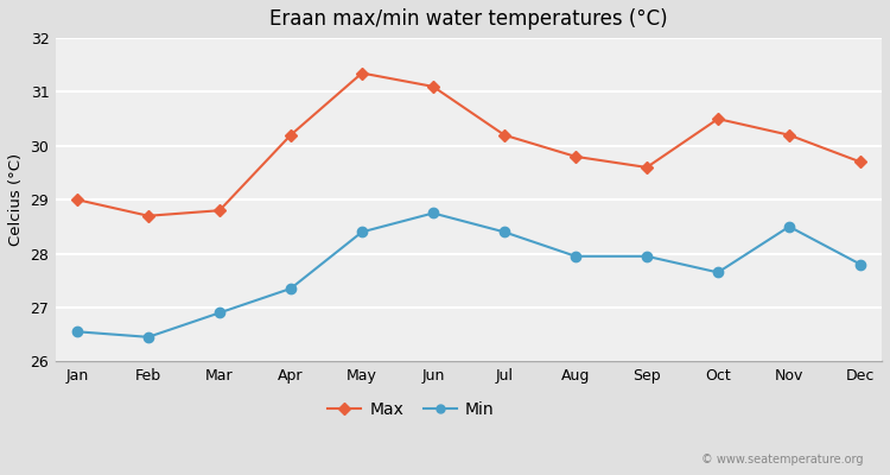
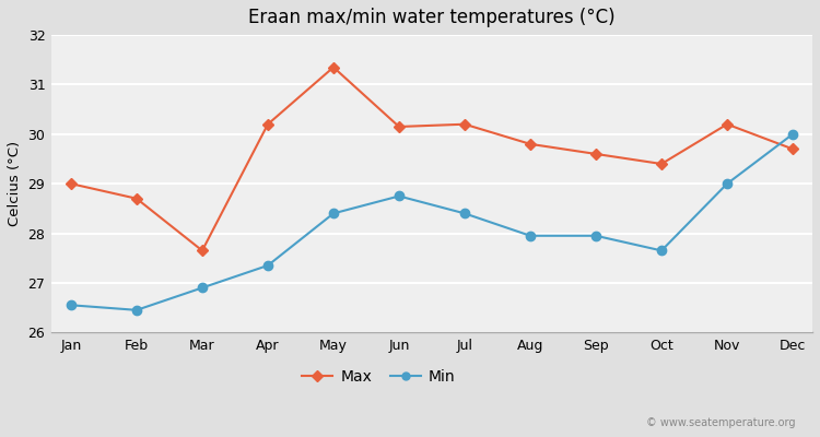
Max/Mar: 28.80 -> 27.65
Max/Jun: 31.10 -> 30.15
Max/Oct: 30.50 -> 29.40
Min/Nov: 28.50 -> 29.00
Min/Dec: 27.80 -> 30.00
